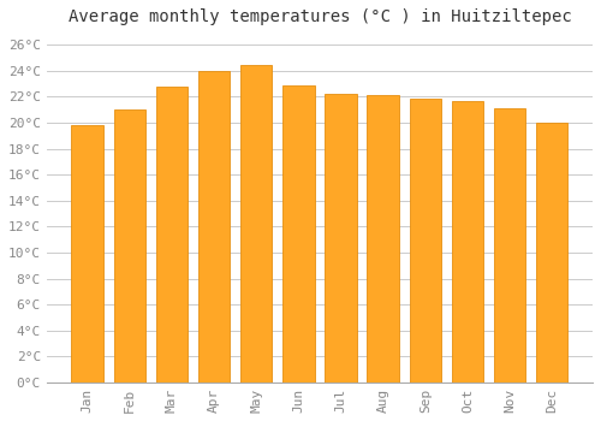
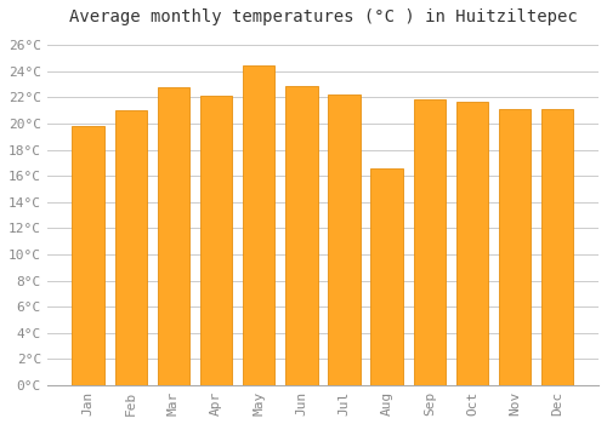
Apr: 24.0°C -> 22.1°C
Aug: 22.1°C -> 16.6°C
Dec: 20.0°C -> 21.1°C
